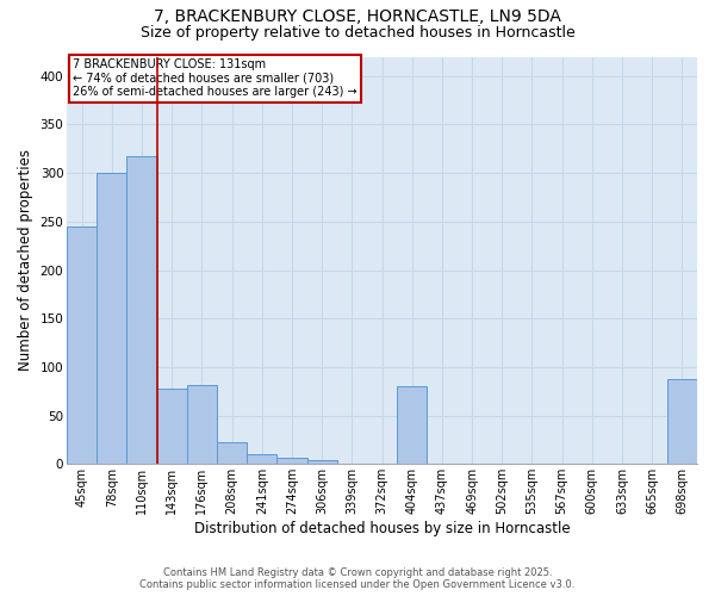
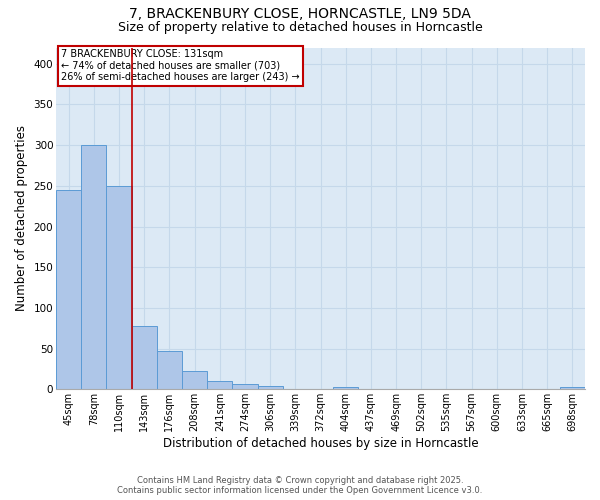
110sqm: 318 -> 250
176sqm: 82 -> 47
404sqm: 80 -> 3
698sqm: 88 -> 3
